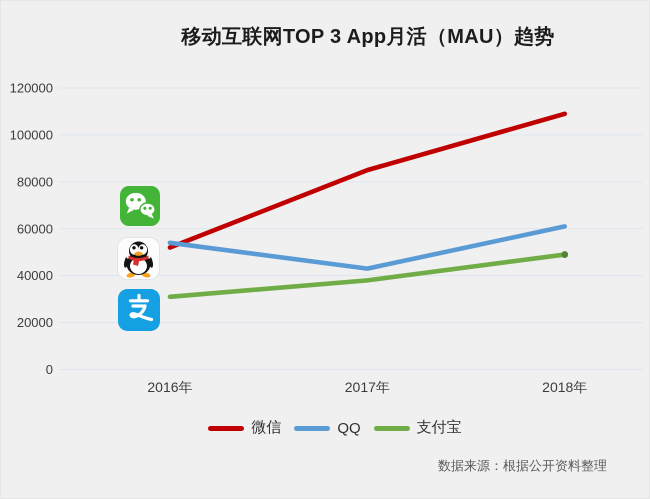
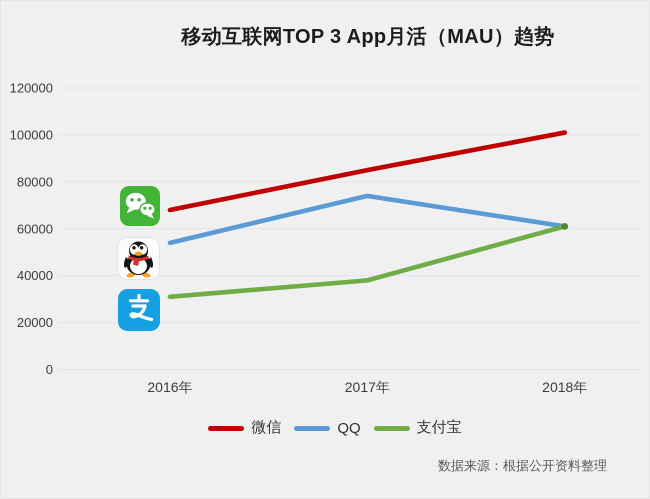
微信/2016年: 52000 -> 68000
QQ/2017年: 43000 -> 74000
微信/2018年: 109000 -> 101000
支付宝/2018年: 49000 -> 61000
